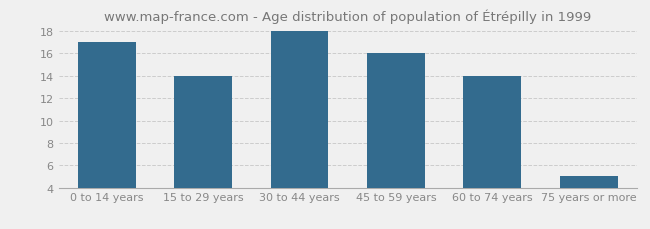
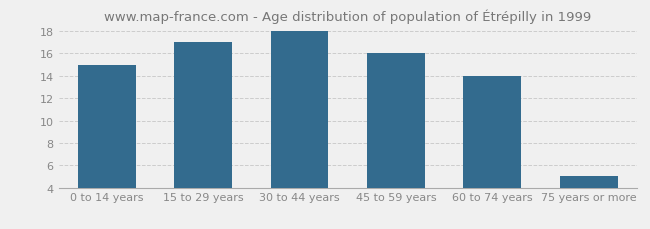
0 to 14 years: 17 -> 15
15 to 29 years: 14 -> 17
